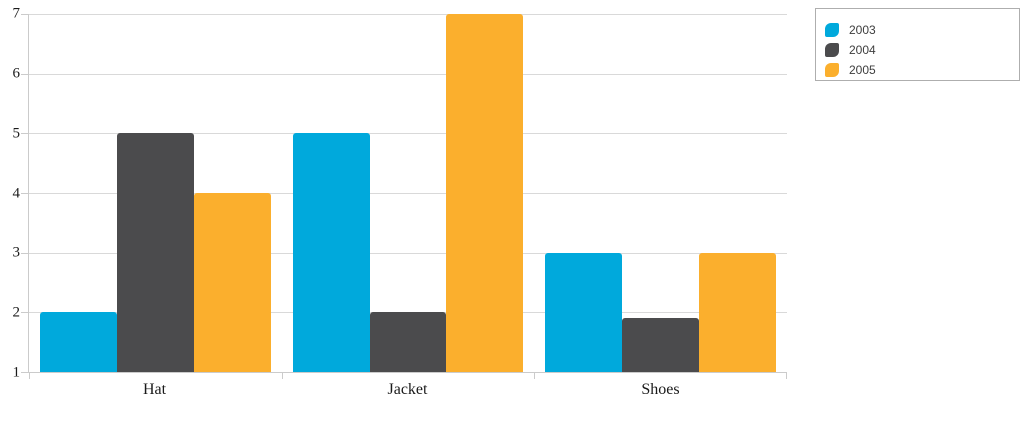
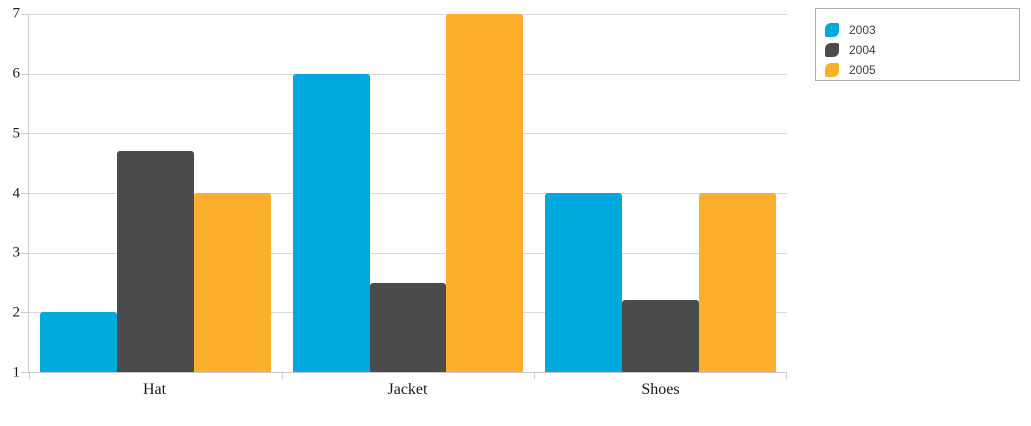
2004/Hat: 5.0 -> 4.7
2003/Jacket: 5 -> 6
2004/Jacket: 2.0 -> 2.5
2003/Shoes: 3 -> 4
2004/Shoes: 1.9 -> 2.2
2005/Shoes: 3 -> 4
